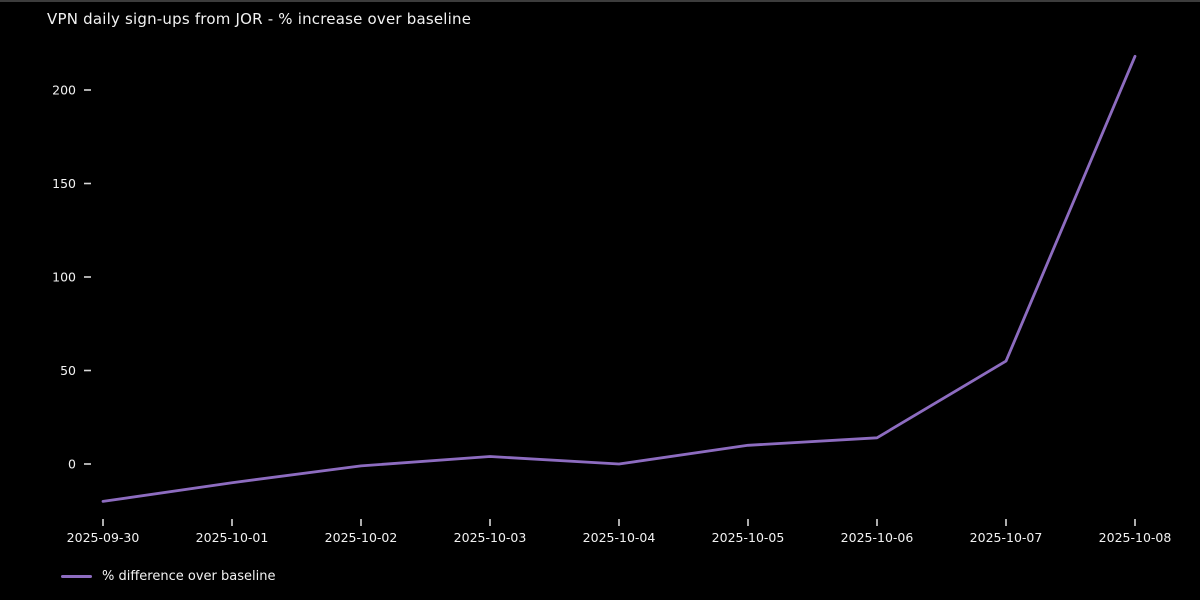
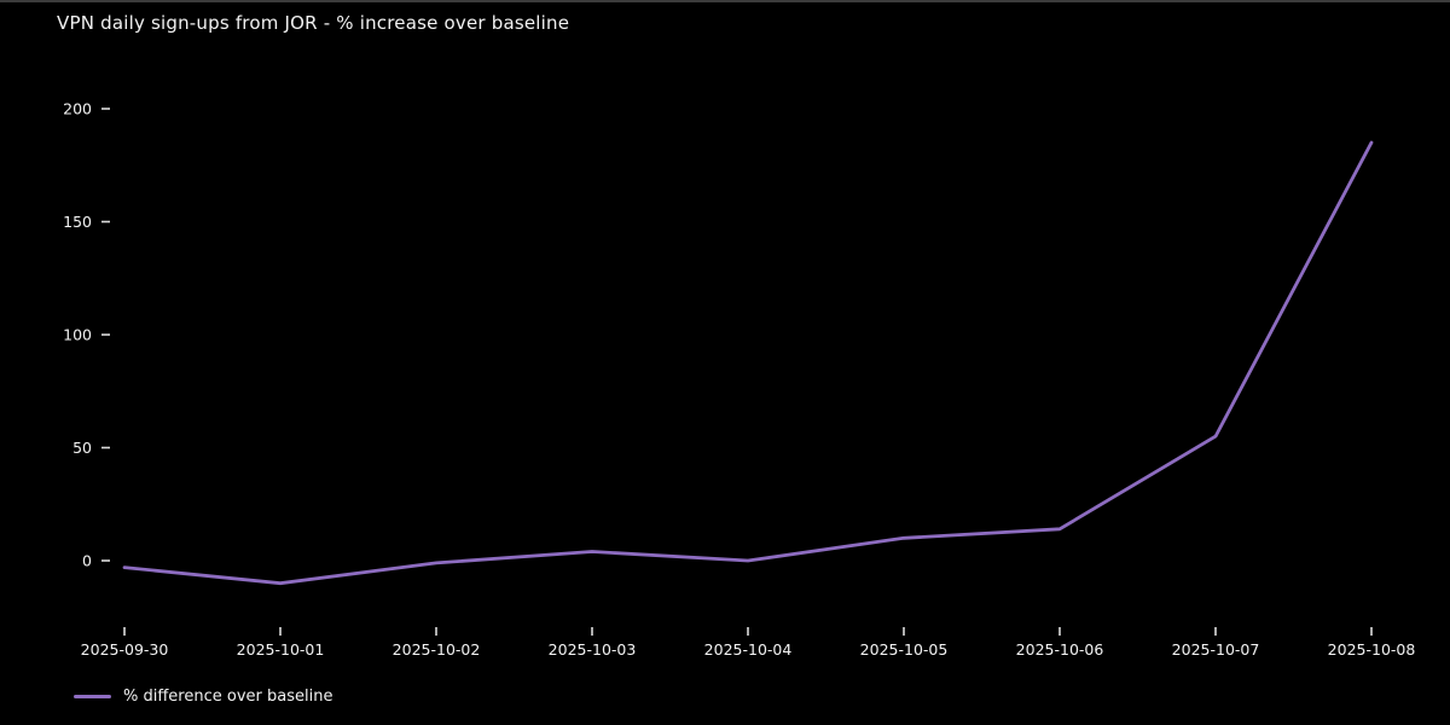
2025-09-30: -20 -> -3
2025-10-08: 218 -> 185
